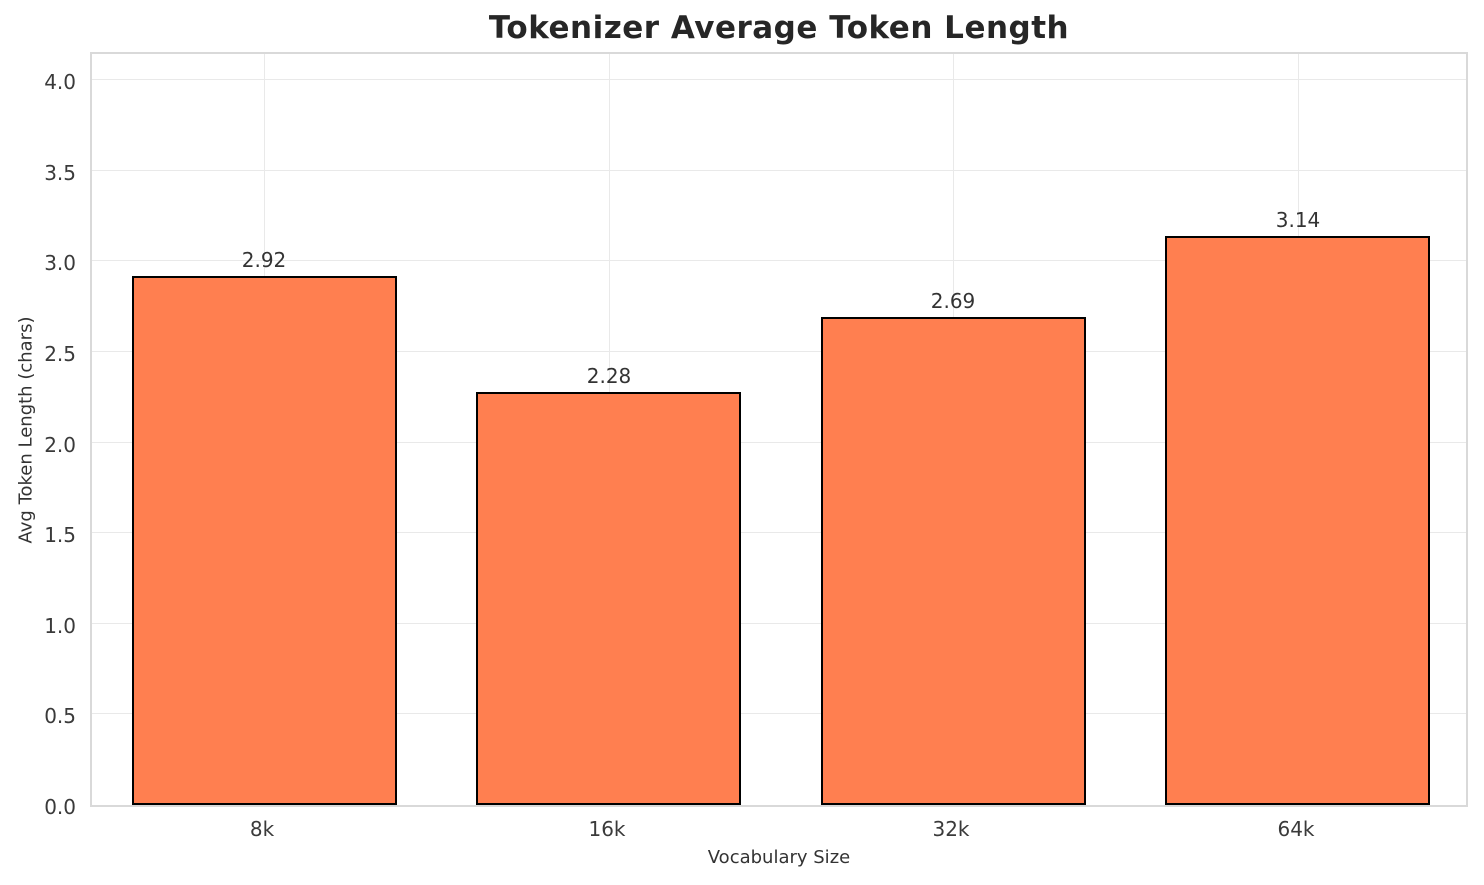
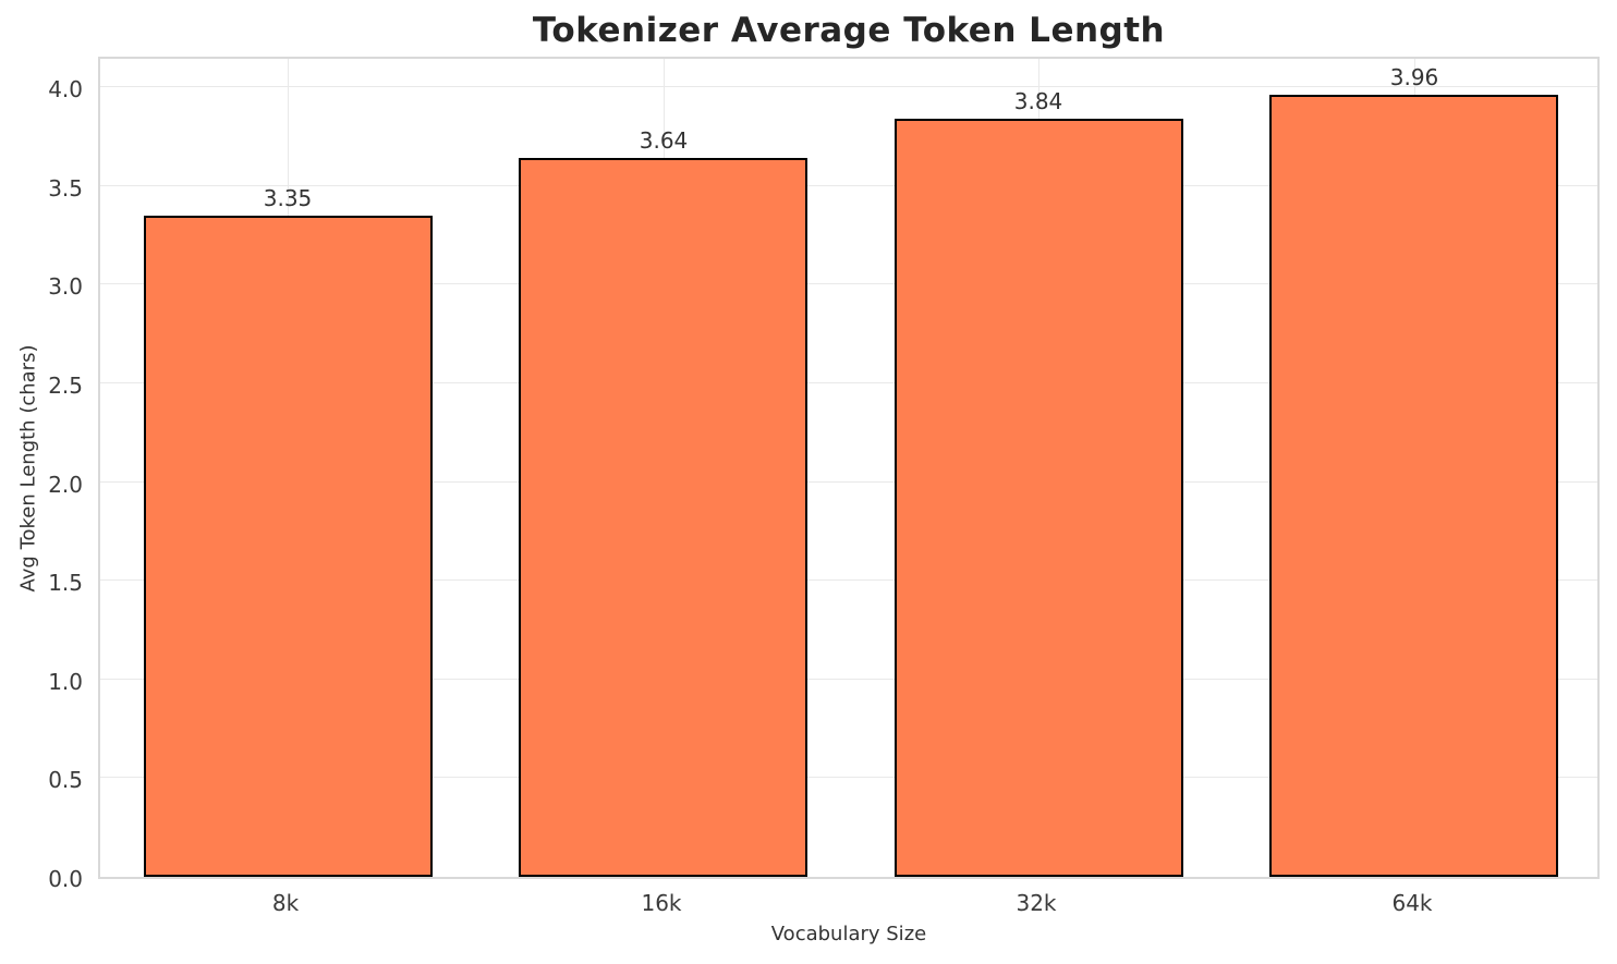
8k: 2.92 -> 3.35
16k: 2.28 -> 3.64
32k: 2.69 -> 3.84
64k: 3.14 -> 3.96
